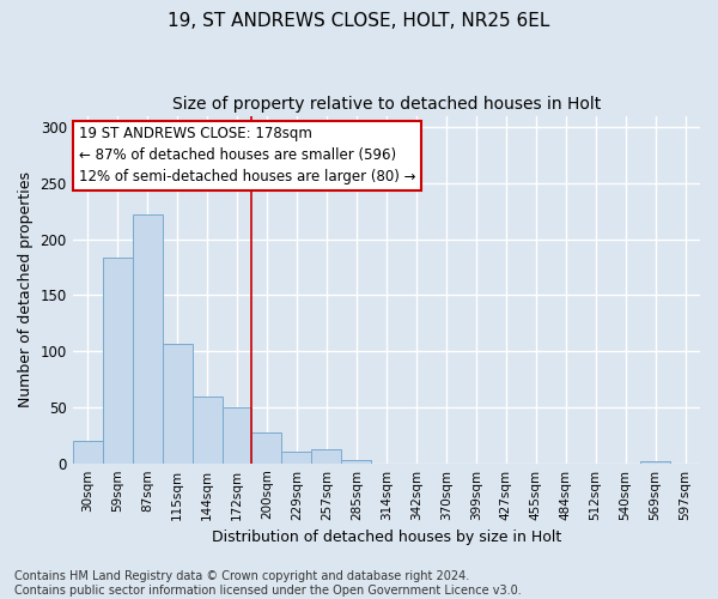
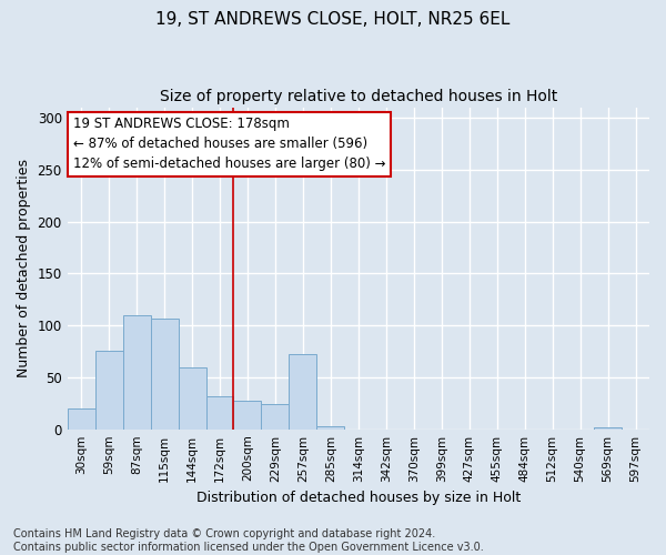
59sqm: 183 -> 76
87sqm: 222 -> 110
172sqm: 50 -> 32
229sqm: 10 -> 24
257sqm: 13 -> 72
